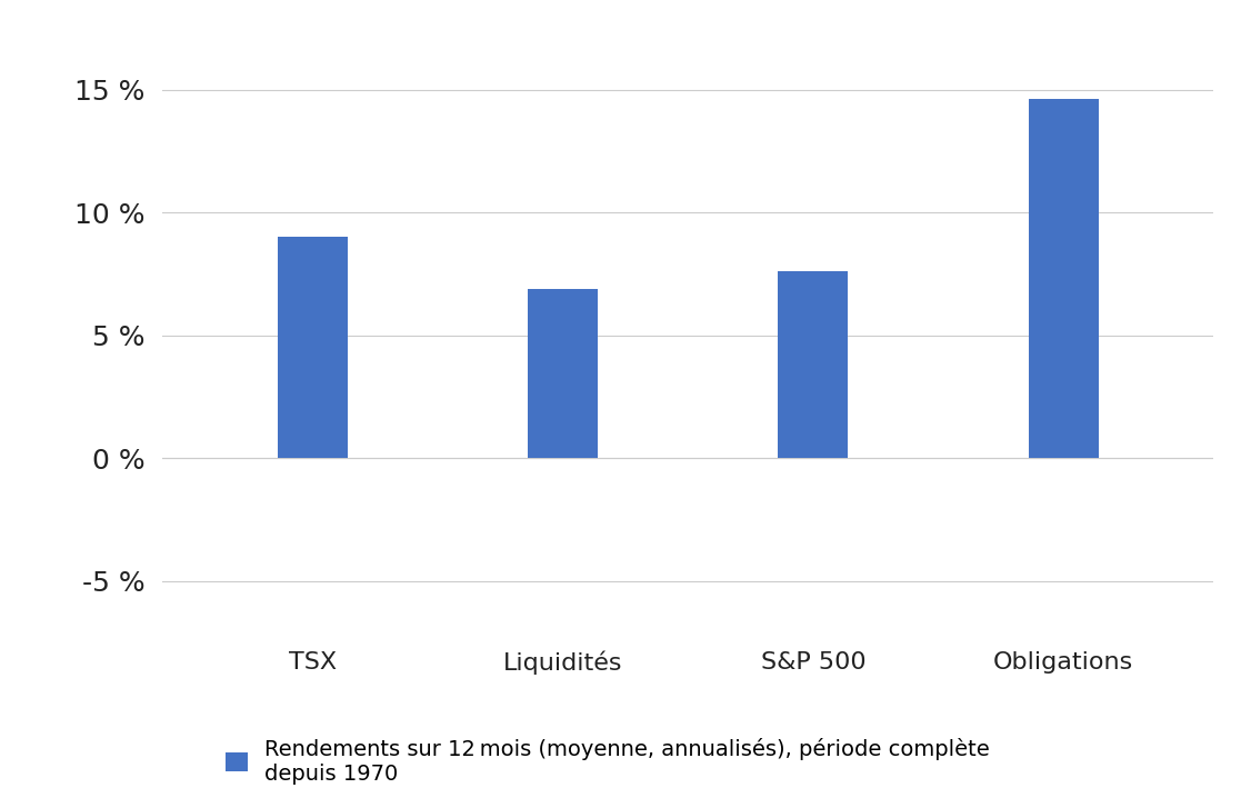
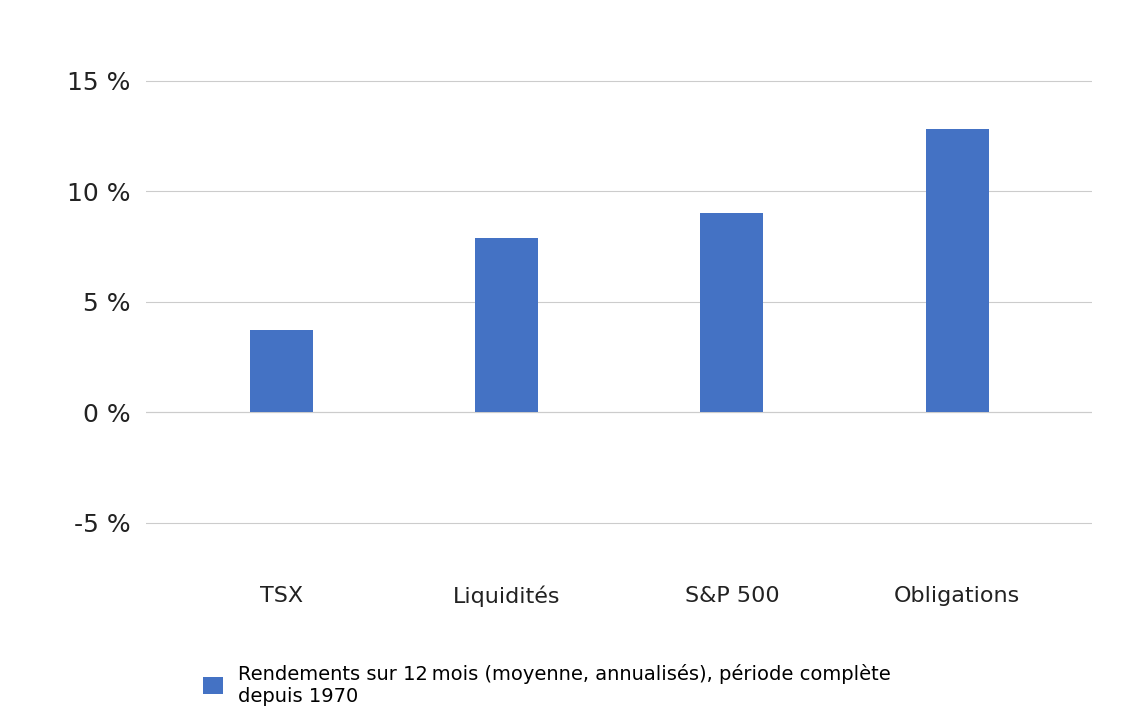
TSX: 9.0 % -> 3.7 %
Liquidités: 6.9 % -> 7.9 %
S&P 500: 7.6 % -> 9.0 %
Obligations: 14.6 % -> 12.8 %
